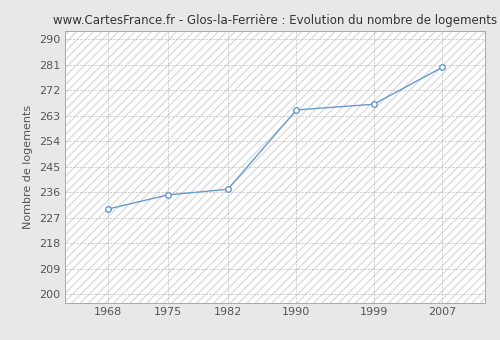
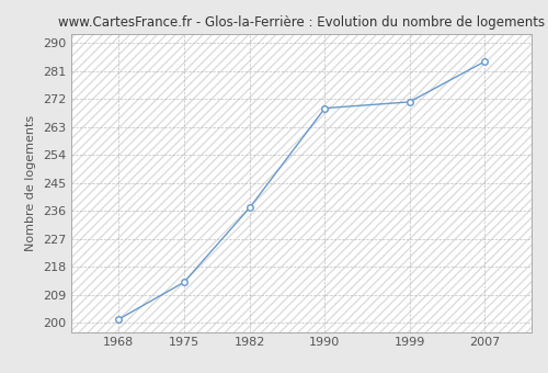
1968: 230 -> 201
1975: 235 -> 213
1990: 265 -> 269
1999: 267 -> 271
2007: 280 -> 284
